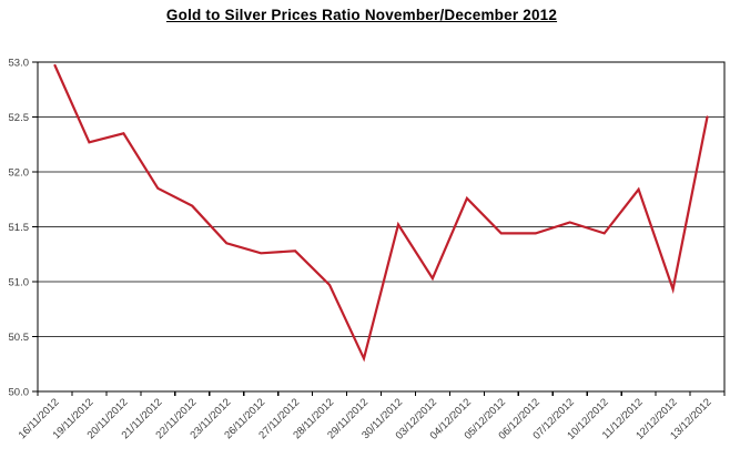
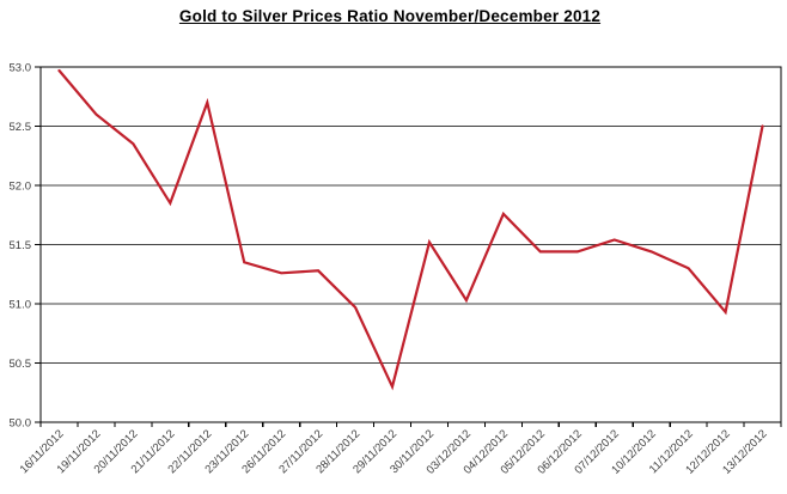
19/11/2012: 52.3 -> 52.6
22/11/2012: 51.7 -> 52.7
11/12/2012: 51.8 -> 51.3
